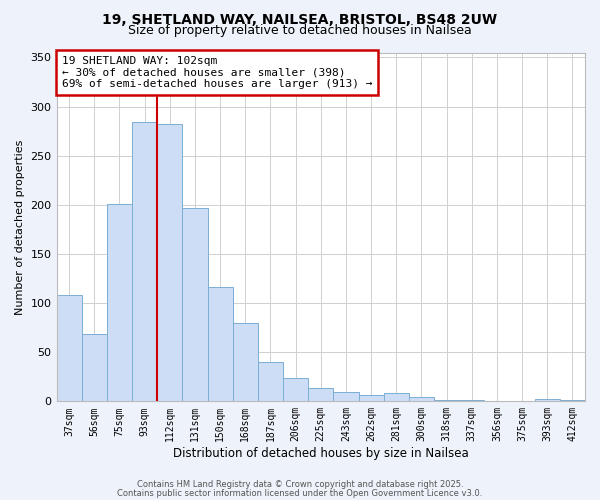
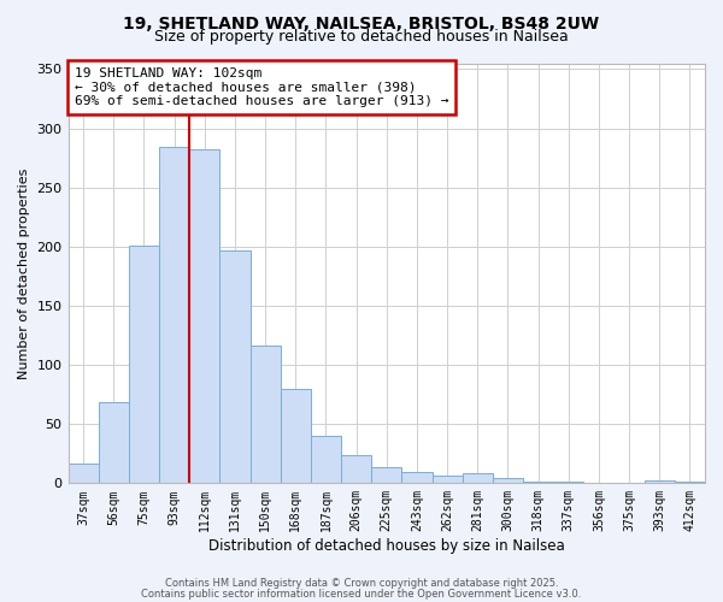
37sqm: 108 -> 17
